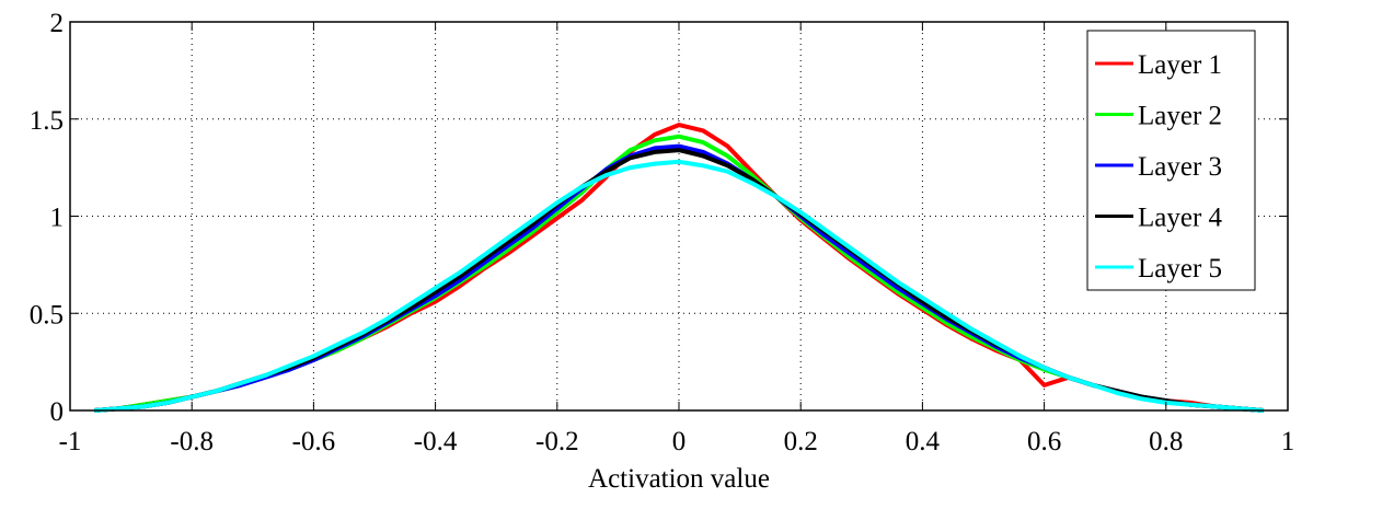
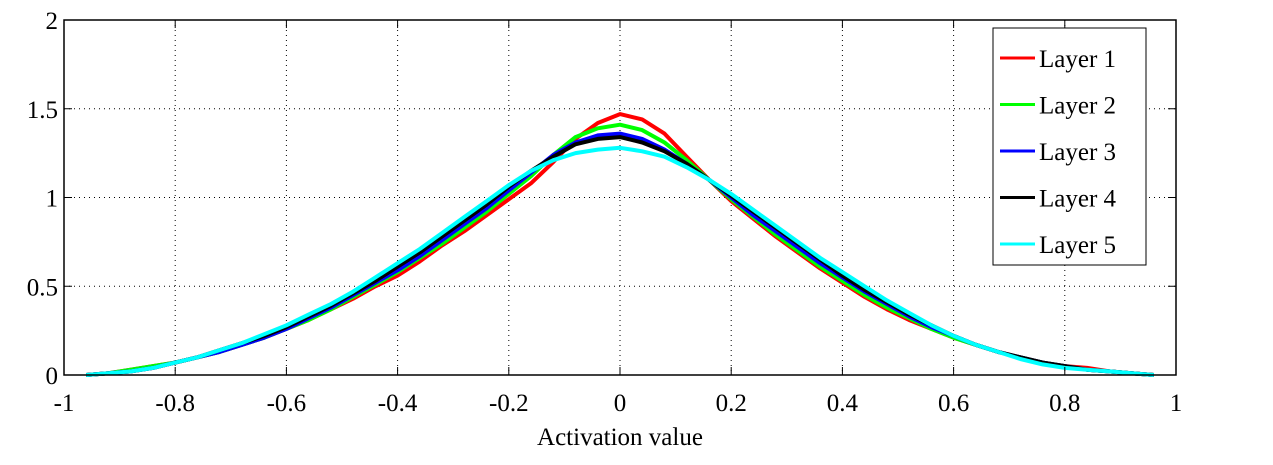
Layer 1/0.6: 0.13 -> 0.21
